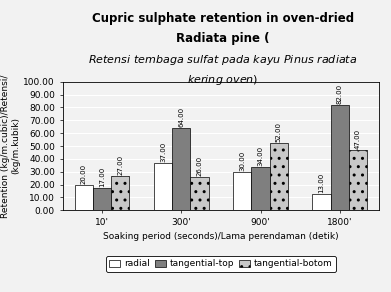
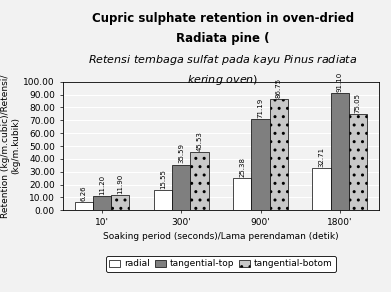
radial/10': 20 -> 6
tangential-top/10': 17 -> 11
tangential-botom/10': 27 -> 12
radial/300': 37 -> 16
tangential-top/300': 64 -> 36
tangential-botom/300': 26 -> 46
radial/900': 30 -> 25
tangential-top/900': 34 -> 71
tangential-botom/900': 52 -> 87
radial/1800': 13 -> 33
tangential-top/1800': 82 -> 91
tangential-botom/1800': 47 -> 75
